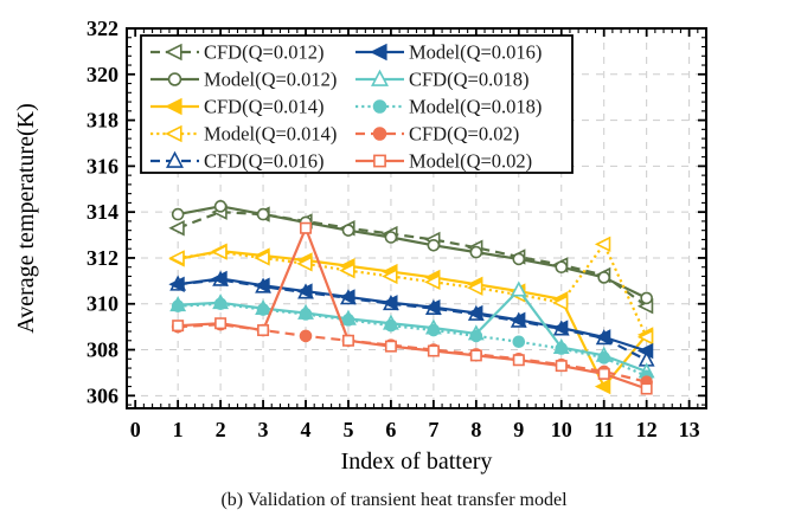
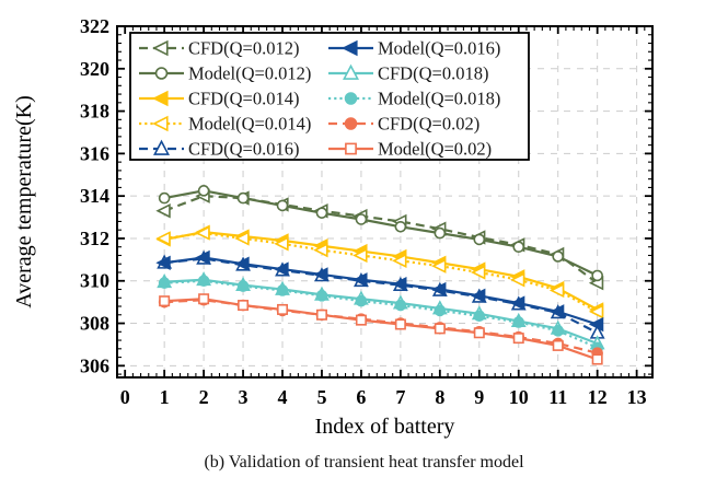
Model(Q=0.02)/4: 313.3 -> 308.6
CFD(Q=0.018)/9: 310.6 -> 308.4
CFD(Q=0.014)/11: 306.4 -> 309.6
Model(Q=0.014)/11: 312.6 -> 309.6
